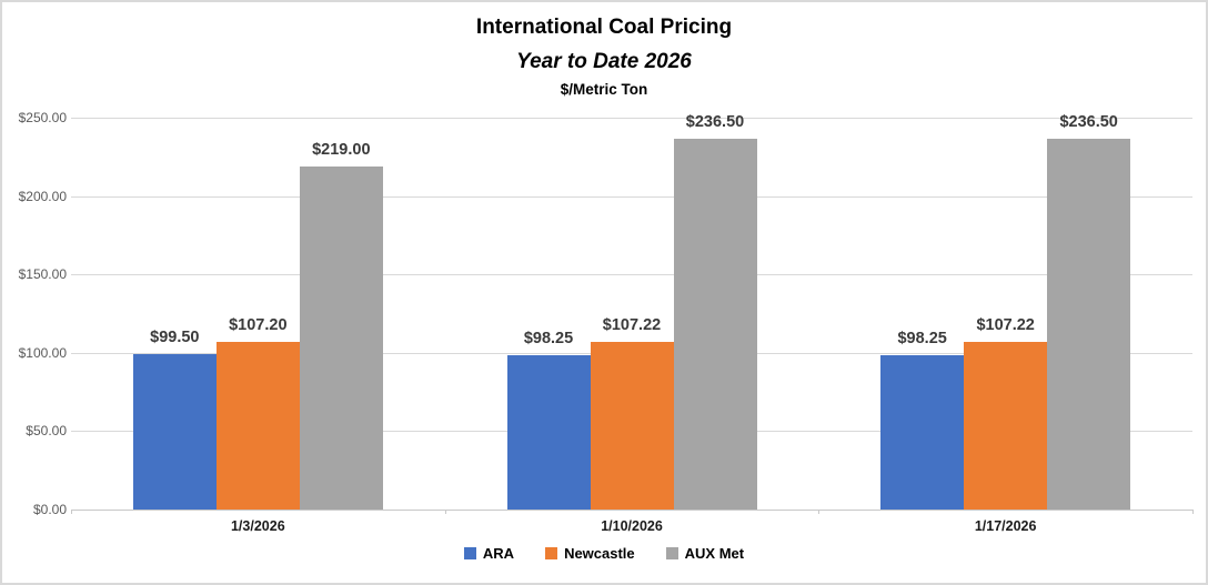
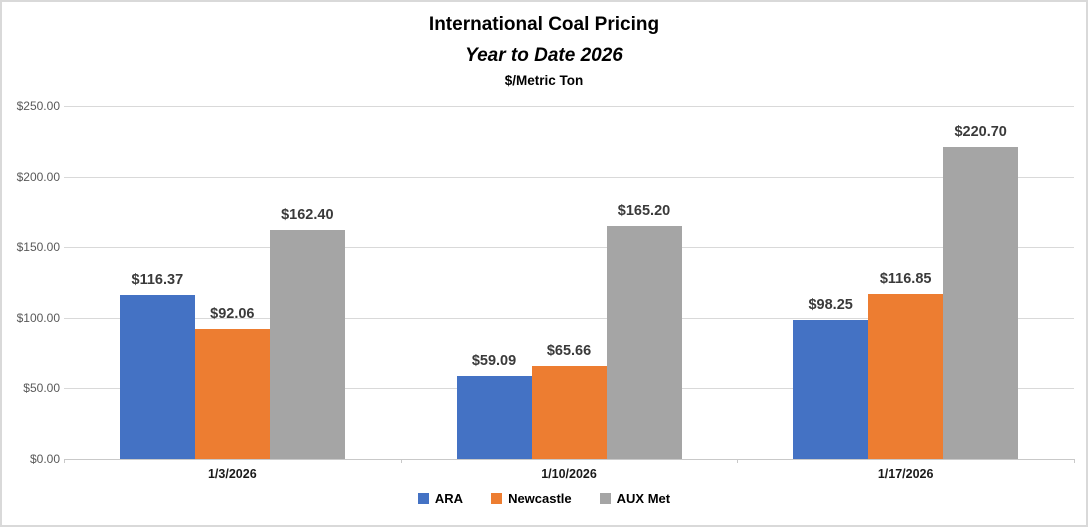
ARA/1/3/2026: $99.50 -> $116.37
Newcastle/1/3/2026: $107.20 -> $92.06
AUX Met/1/3/2026: $219.00 -> $162.40
ARA/1/10/2026: $98.25 -> $59.09
Newcastle/1/10/2026: $107.22 -> $65.66
AUX Met/1/10/2026: $236.50 -> $165.20
Newcastle/1/17/2026: $107.22 -> $116.85
AUX Met/1/17/2026: $236.50 -> $220.70
